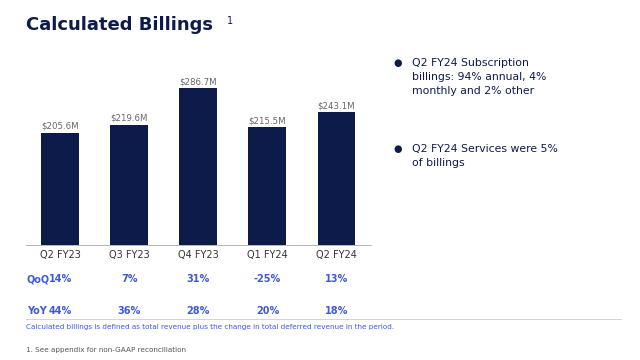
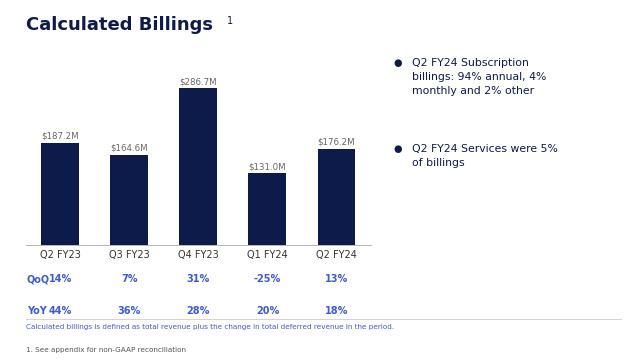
Q2 FY23: $205.6M -> $187.2M
Q3 FY23: $219.6M -> $164.6M
Q1 FY24: $215.5M -> $131.0M
Q2 FY24: $243.1M -> $176.2M
